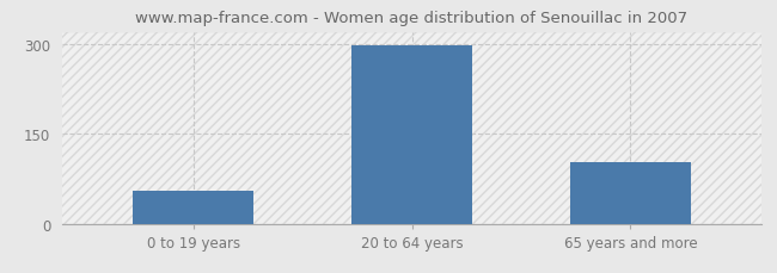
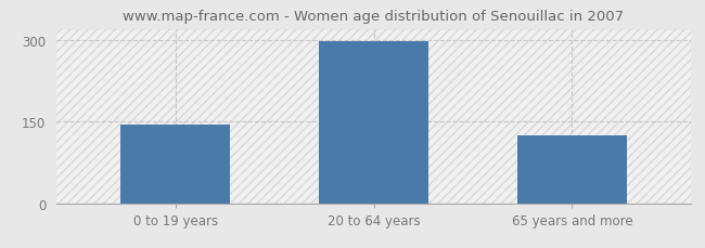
0 to 19 years: 54 -> 144
65 years and more: 102 -> 125
